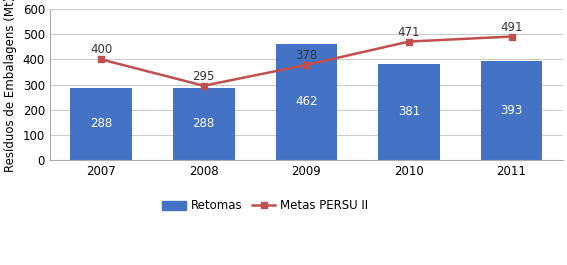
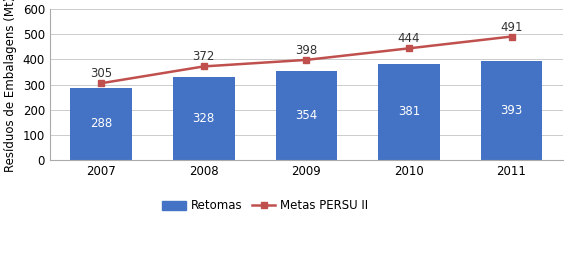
Metas PERSU II/2007: 400 -> 305
Retomas/2008: 288 -> 328
Metas PERSU II/2008: 295 -> 372
Retomas/2009: 462 -> 354
Metas PERSU II/2009: 378 -> 398
Metas PERSU II/2010: 471 -> 444
